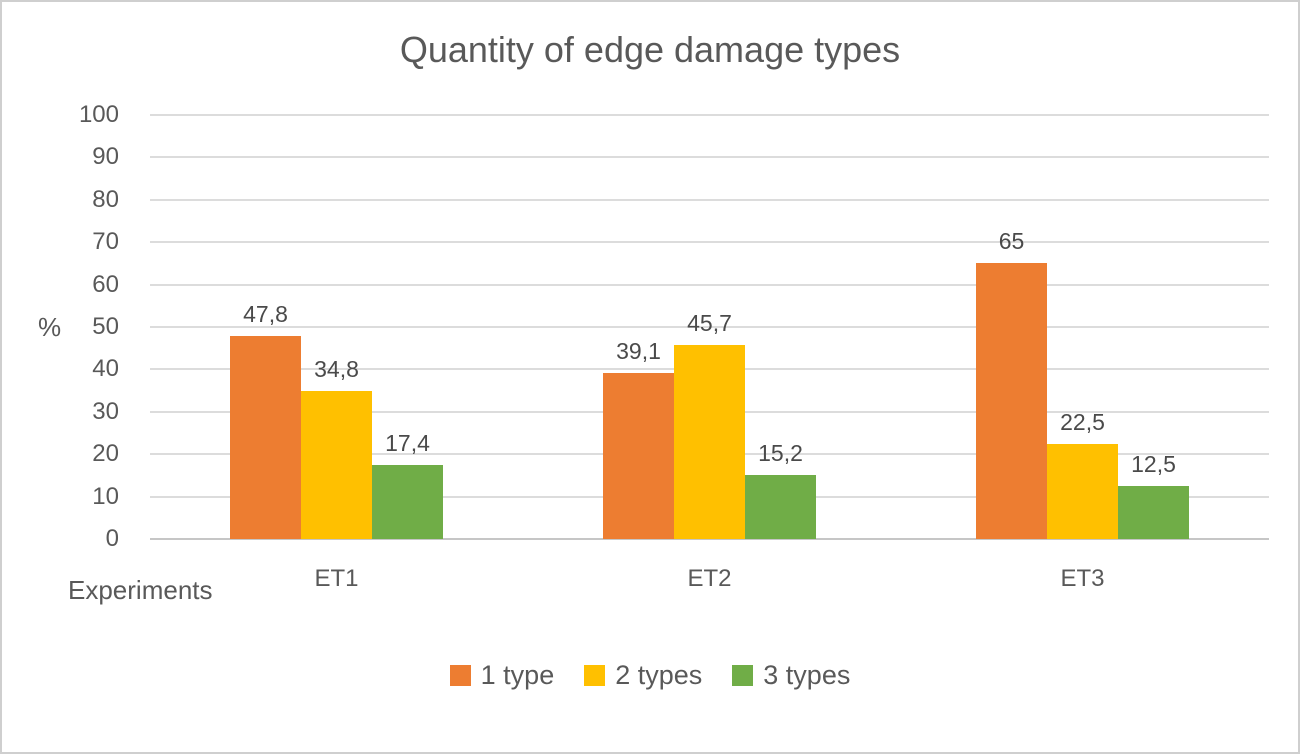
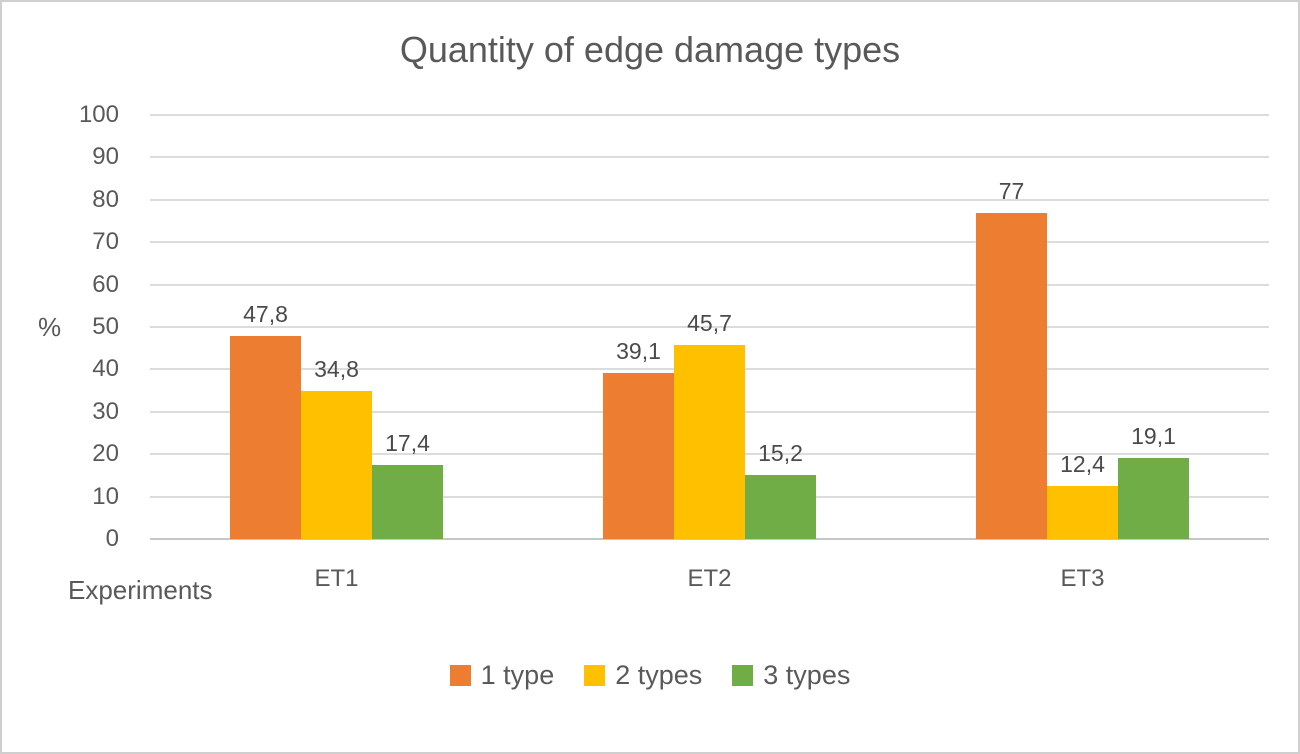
1 type/ET3: 65 -> 77
2 types/ET3: 22,5 -> 12,4
3 types/ET3: 12,5 -> 19,1
